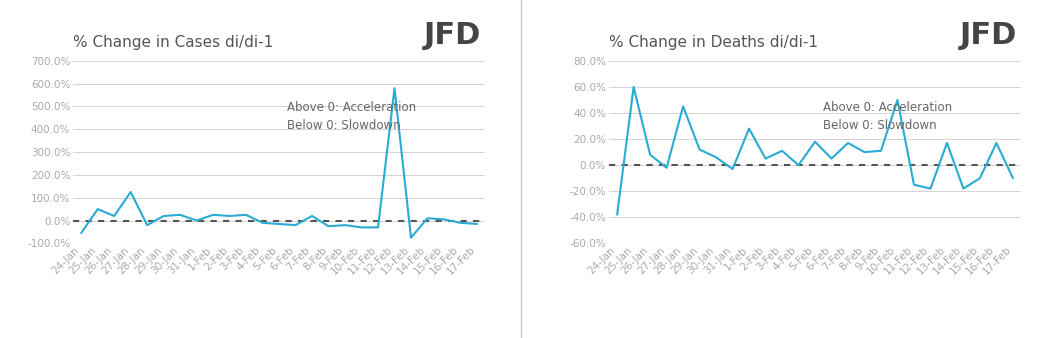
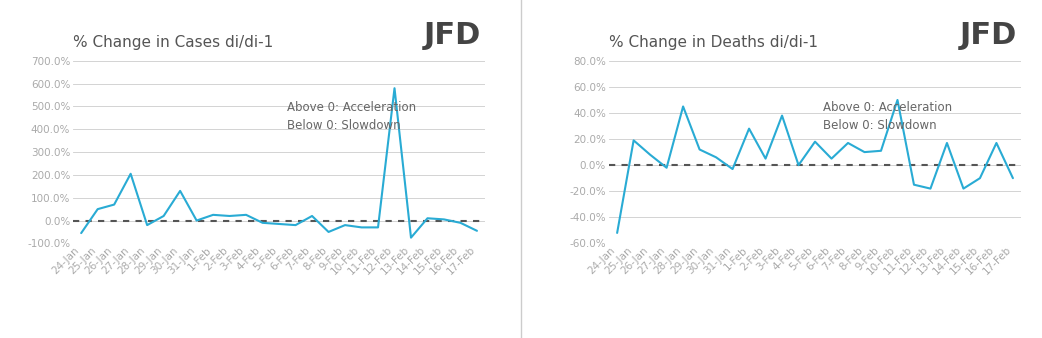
% Change in Cases di/di-1/26-Jan: 20% -> 70%
% Change in Cases di/di-1/27-Jan: 125% -> 205%
% Change in Cases di/di-1/30-Jan: 25% -> 130%
% Change in Cases di/di-1/8-Feb: -25% -> -50%
% Change in Cases di/di-1/17-Feb: -15% -> -45%
% Change in Deaths di/di-1/24-Jan: -38% -> -52%
% Change in Deaths di/di-1/25-Jan: 60% -> 19%
% Change in Deaths di/di-1/3-Feb: 11% -> 38%
